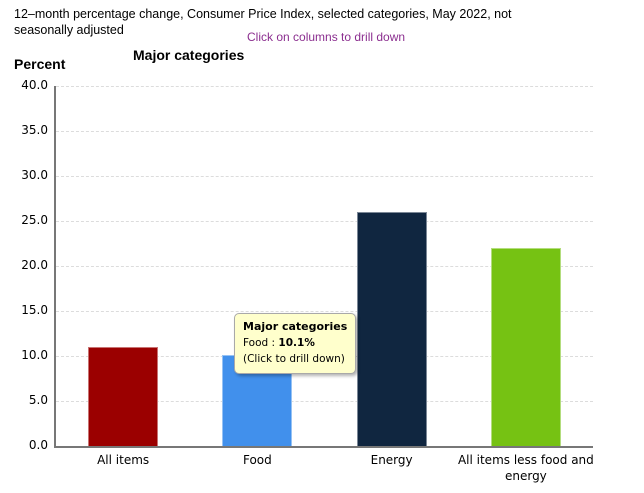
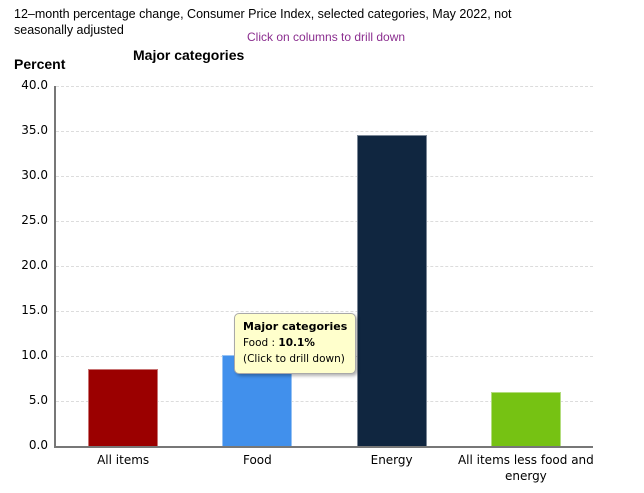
All items: 11 -> 9
Energy: 26 -> 35
All items less food and energy: 22 -> 6
